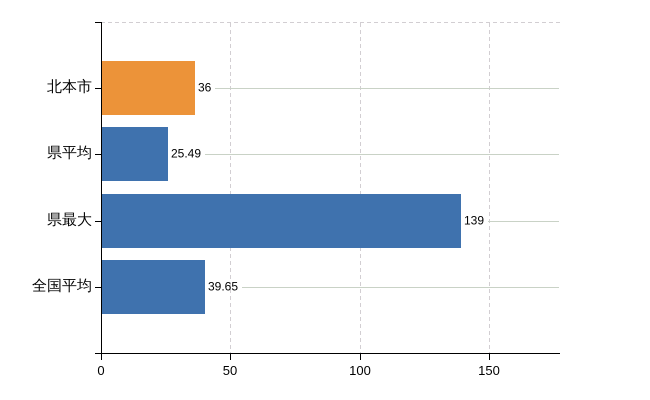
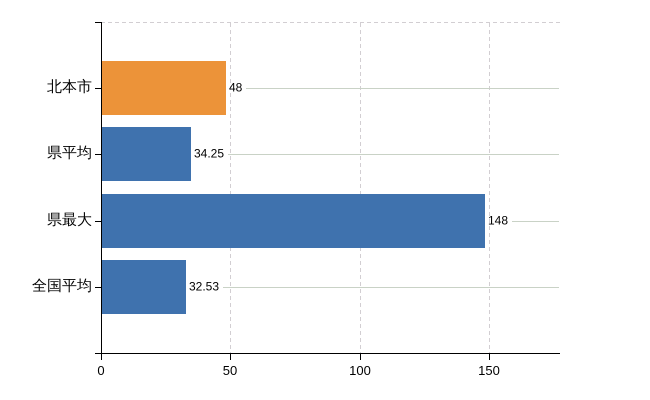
北本市: 36 -> 48
県平均: 25.49 -> 34.25
県最大: 139 -> 148
全国平均: 39.65 -> 32.53
